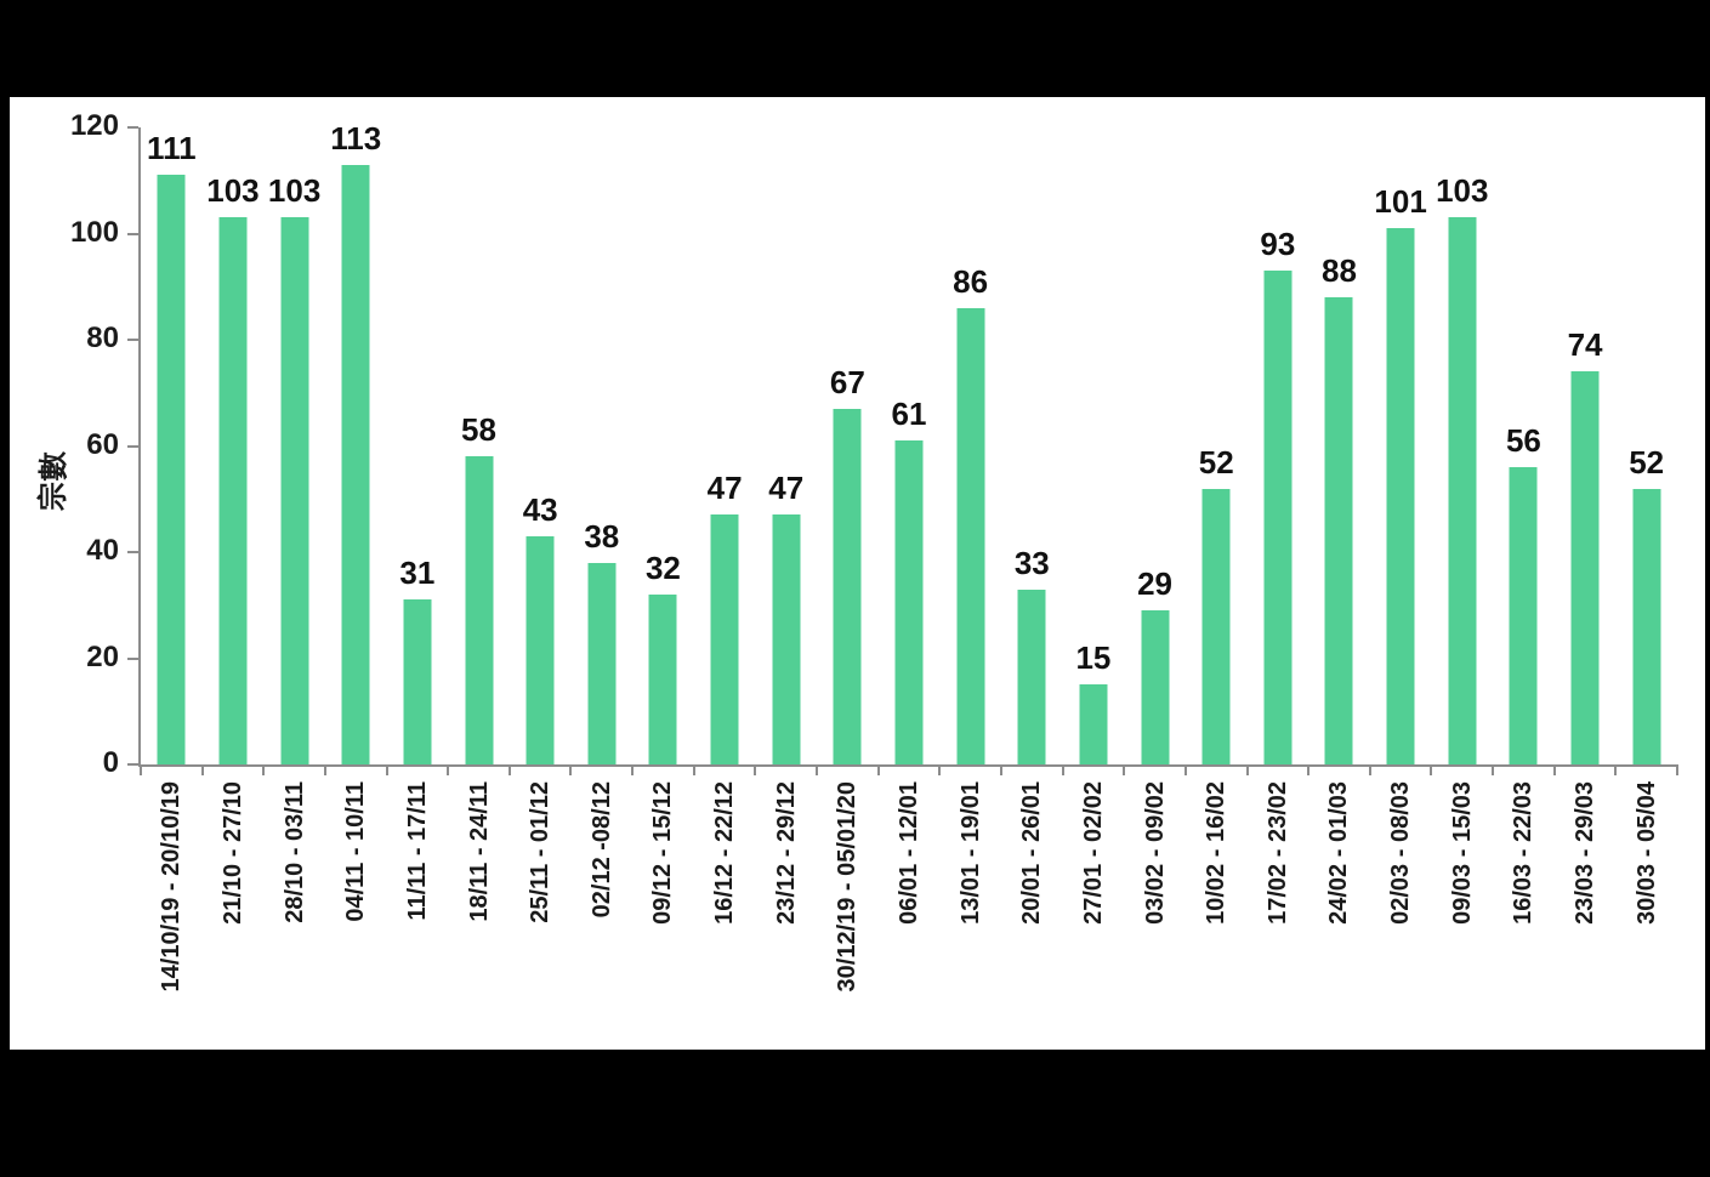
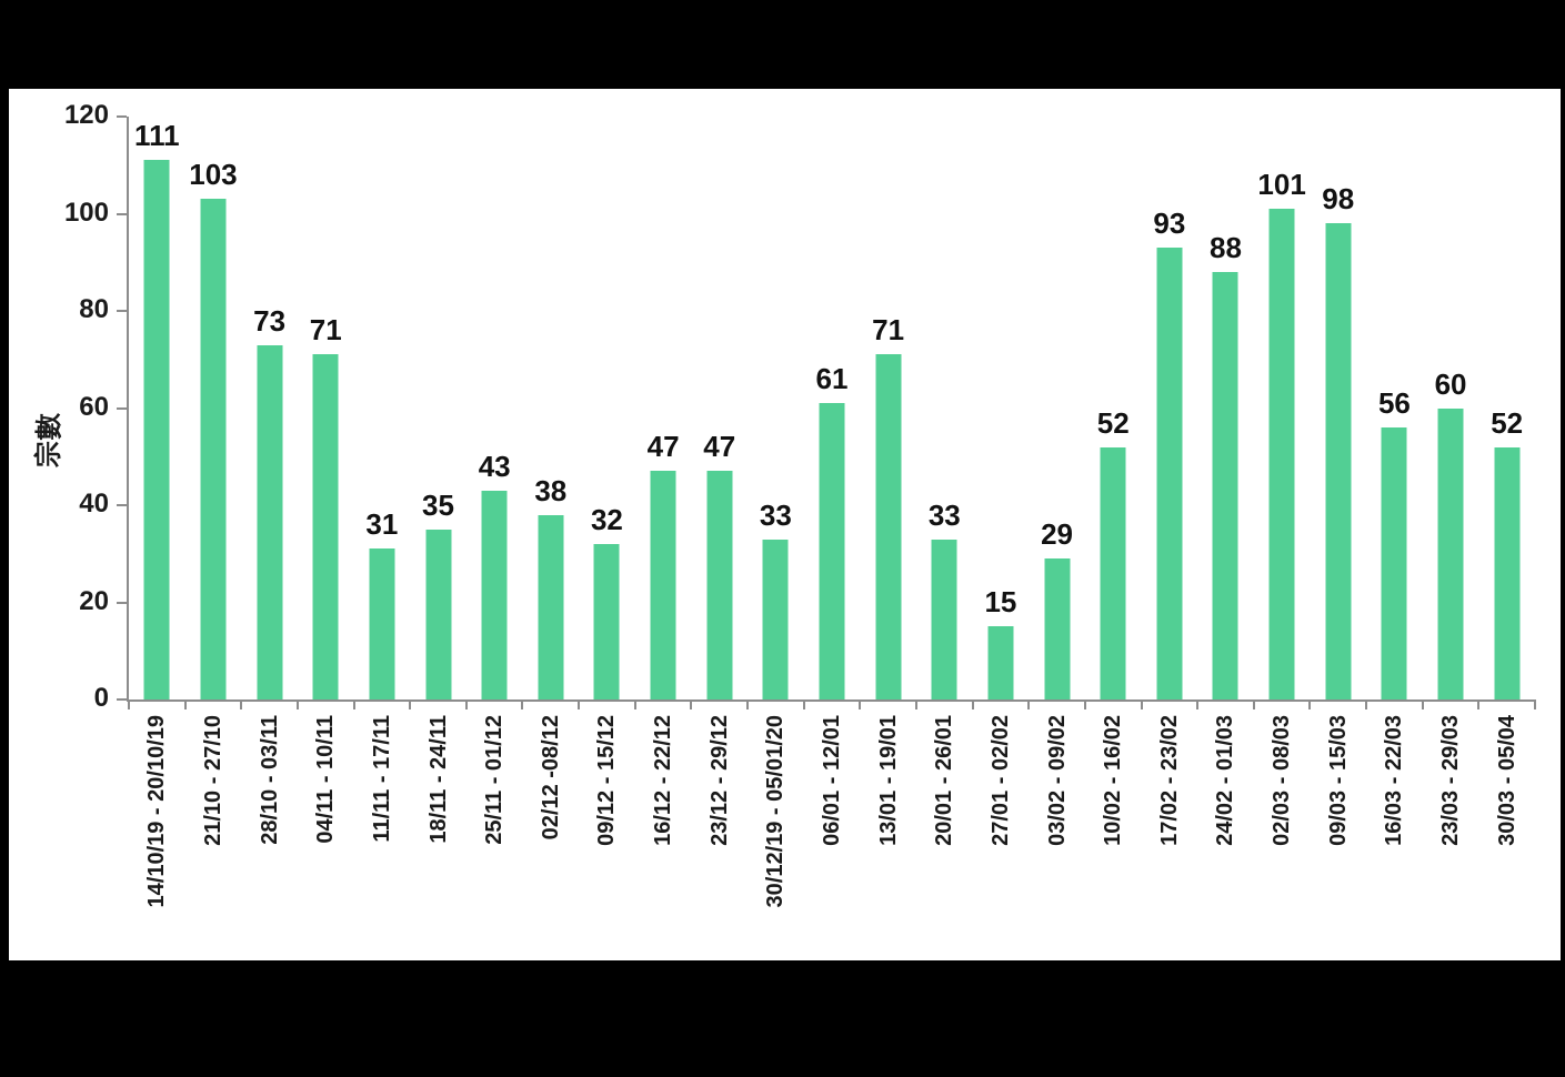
28/10 - 03/11: 103 -> 73
04/11 - 10/11: 113 -> 71
18/11 - 24/11: 58 -> 35
30/12/19 - 05/01/20: 67 -> 33
13/01 - 19/01: 86 -> 71
09/03 - 15/03: 103 -> 98
23/03 - 29/03: 74 -> 60
